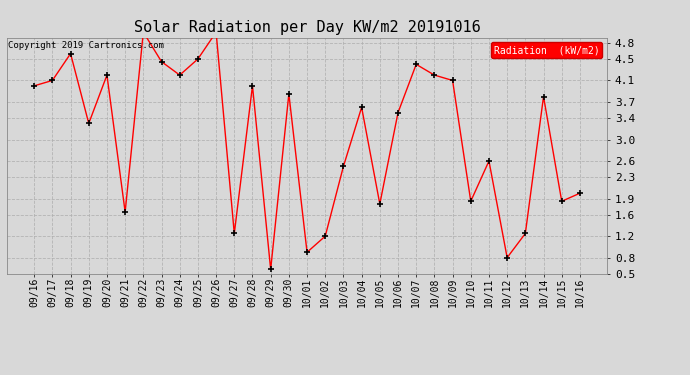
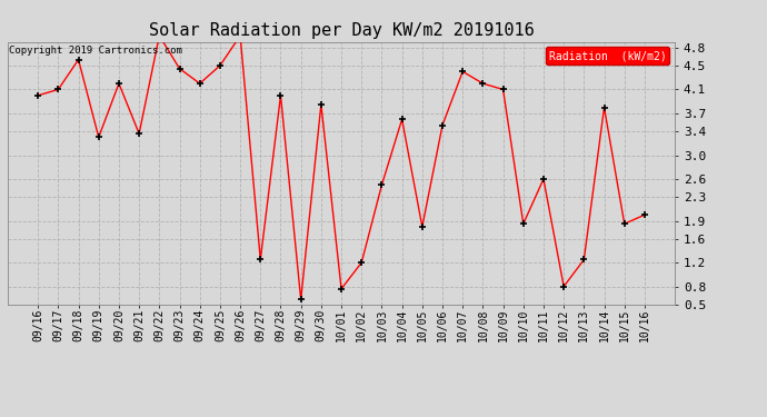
09/21: 1.65 -> 3.36
10/01: 0.90 -> 0.76
